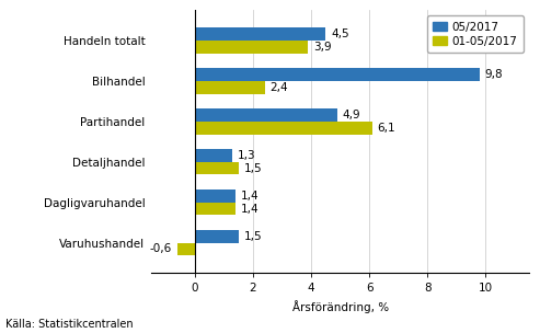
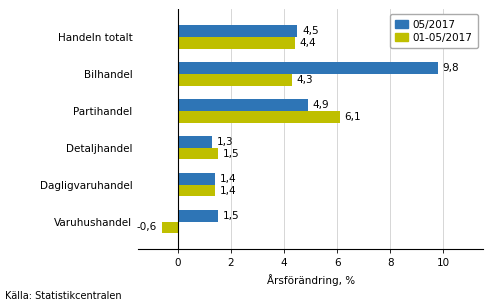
01-05/2017/Handeln totalt: 3,9 -> 4,4
01-05/2017/Bilhandel: 2,4 -> 4,3
